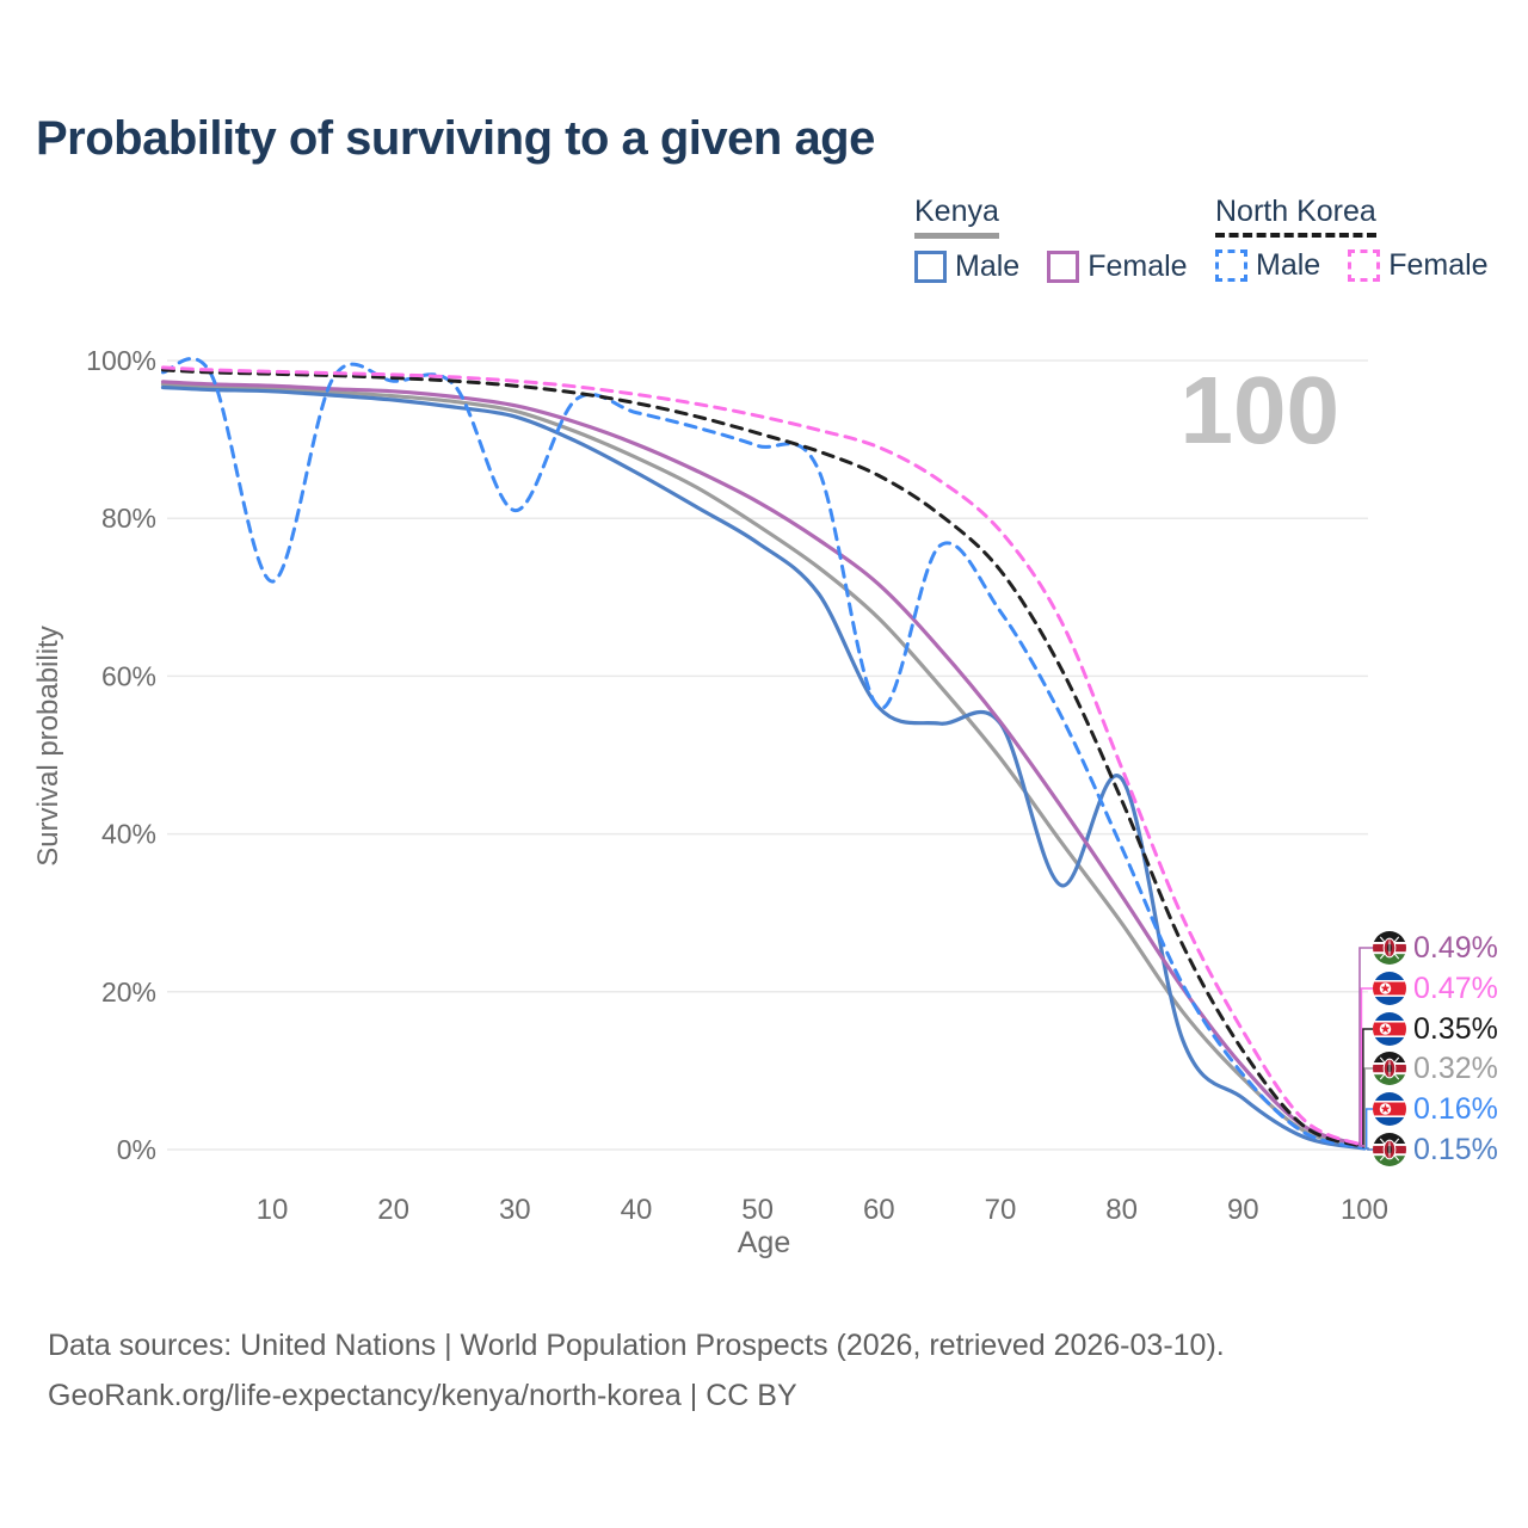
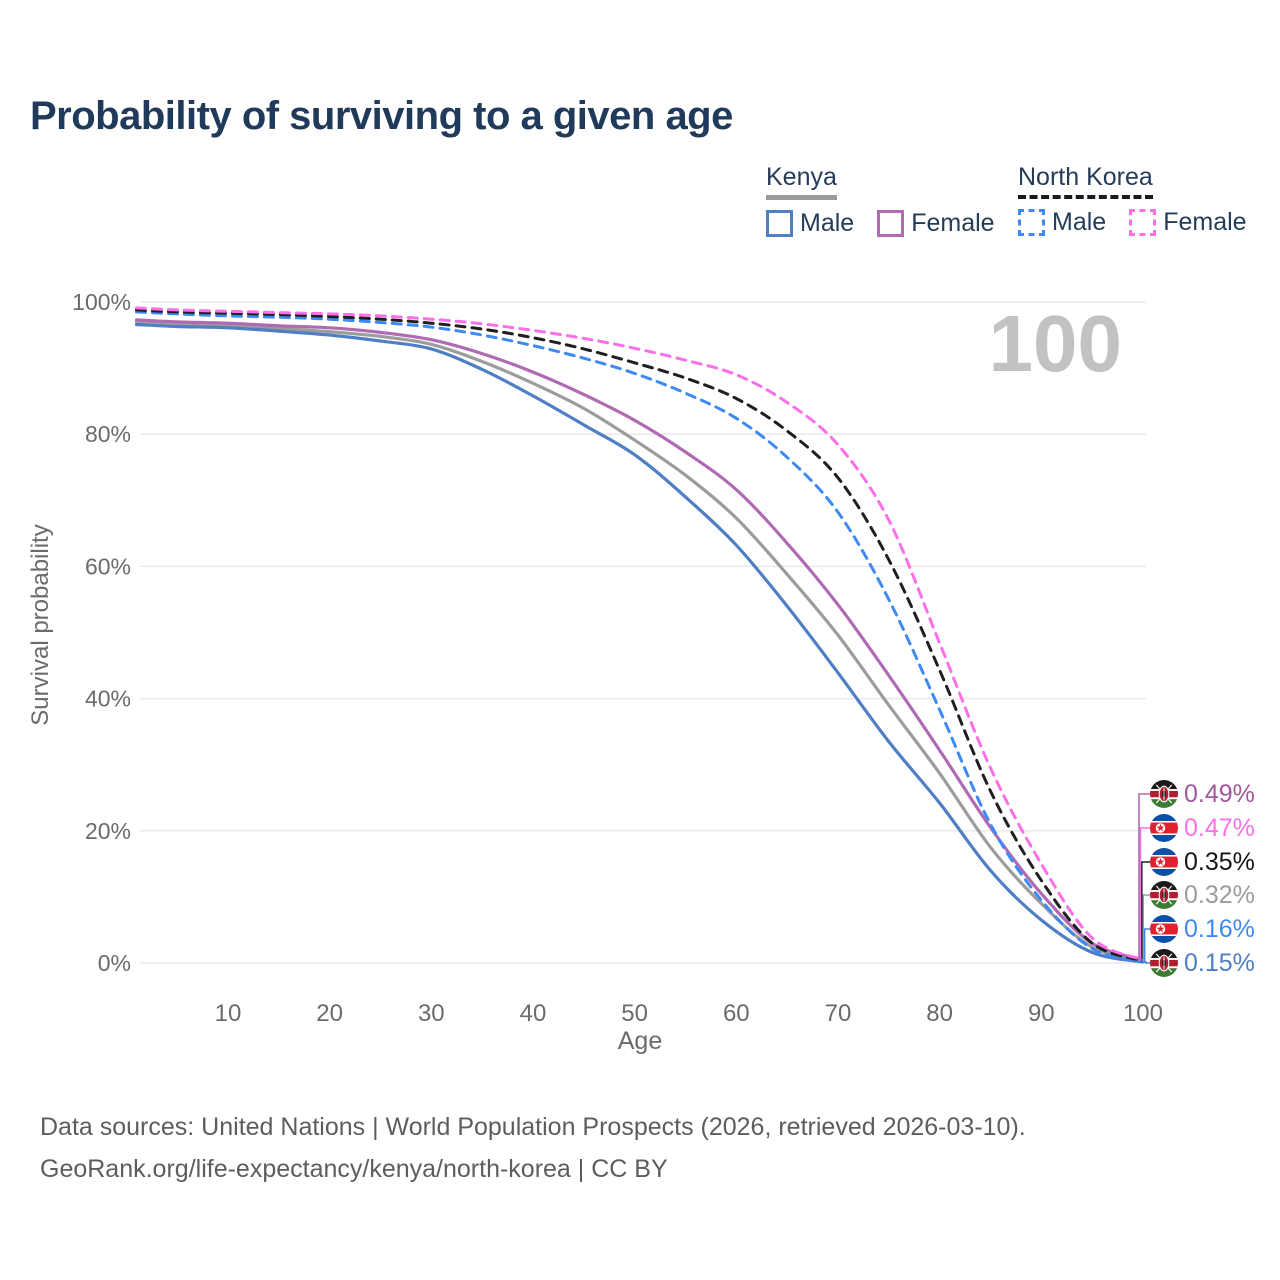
North Korea Male/10: 72% -> 98%
North Korea Male/30: 81% -> 96%
Kenya Male/60: 56% -> 63%
North Korea Male/60: 56% -> 82%
Kenya Male/70: 54% -> 44%
Kenya Male/80: 47% -> 24%
